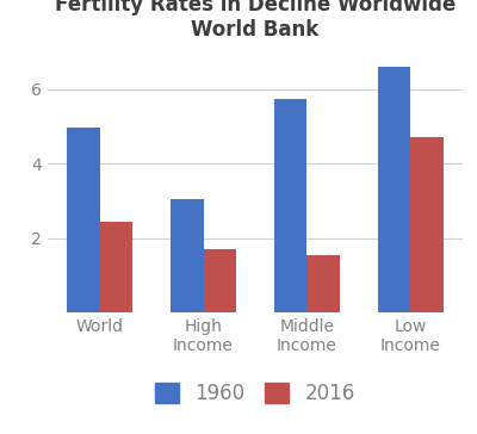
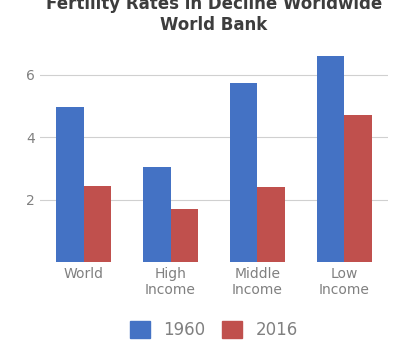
2016/Middle Income: 1.55 -> 2.40
